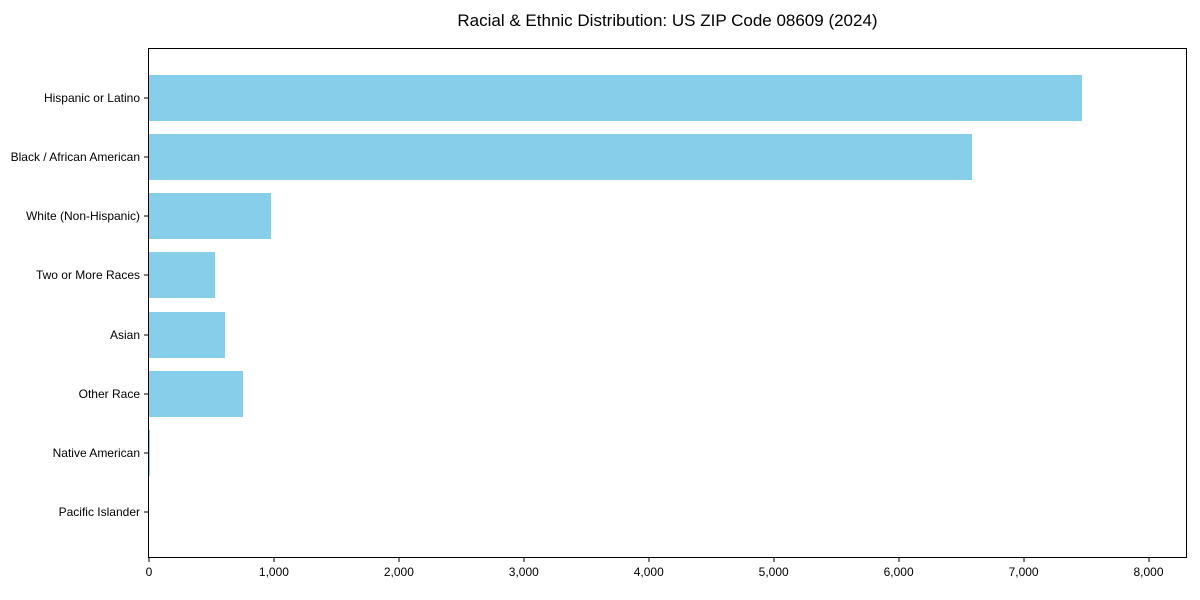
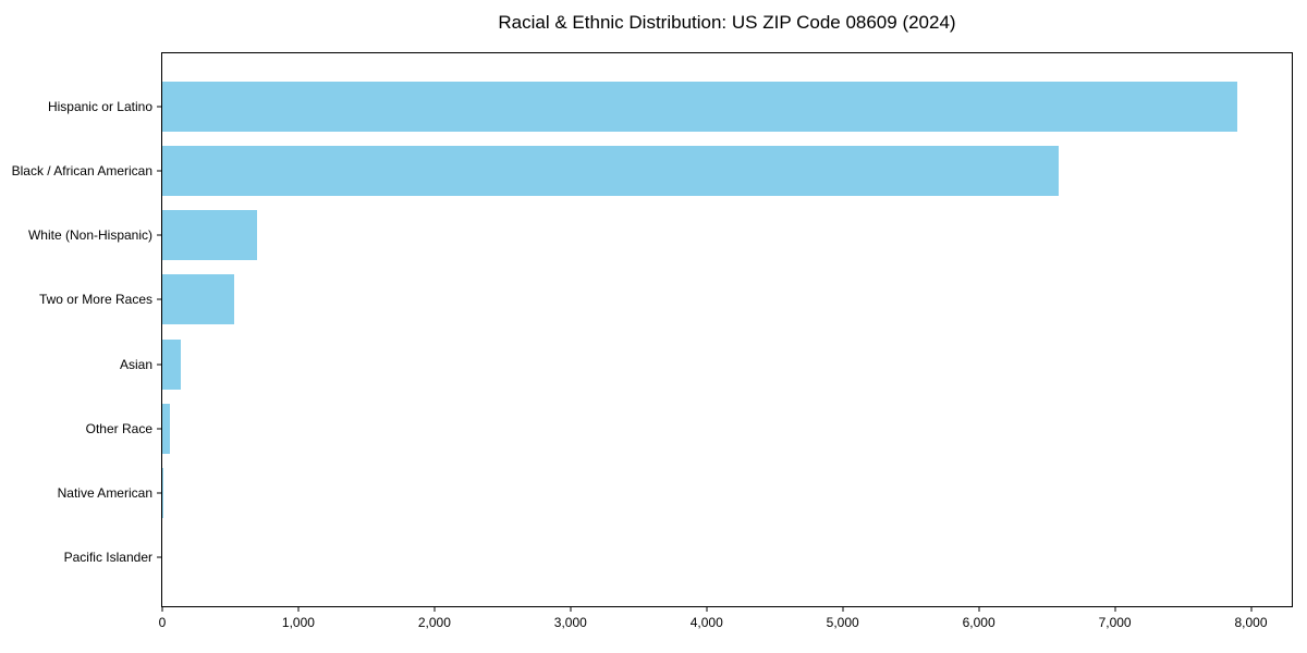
Hispanic or Latino: 7470 -> 7900
White (Non-Hispanic): 980 -> 700
Asian: 610 -> 140
Other Race: 750 -> 60
